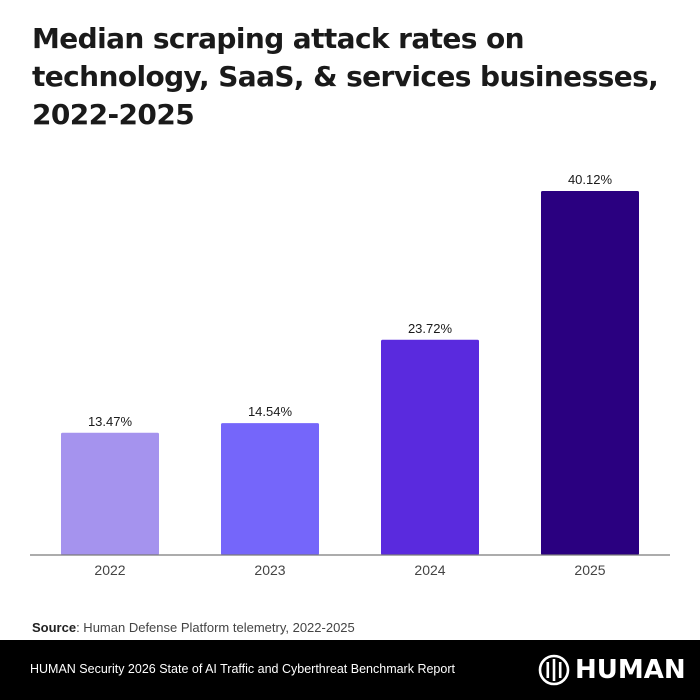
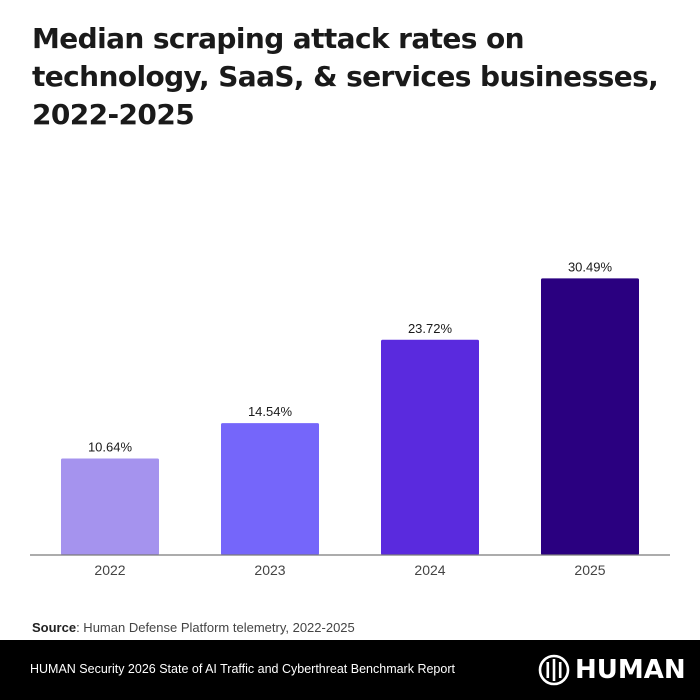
2022: 13.47% -> 10.64%
2025: 40.12% -> 30.49%
